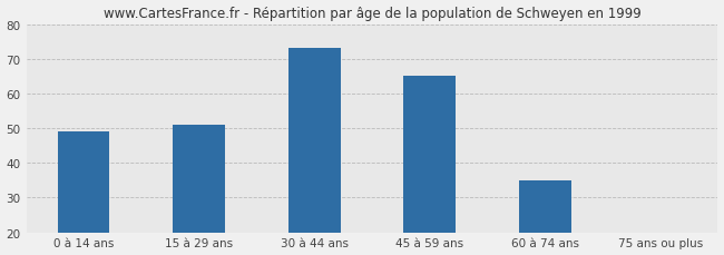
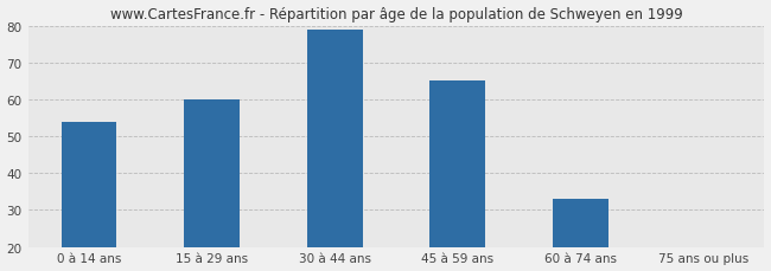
0 à 14 ans: 49 -> 54
15 à 29 ans: 51 -> 60
30 à 44 ans: 73 -> 79
60 à 74 ans: 35 -> 33
